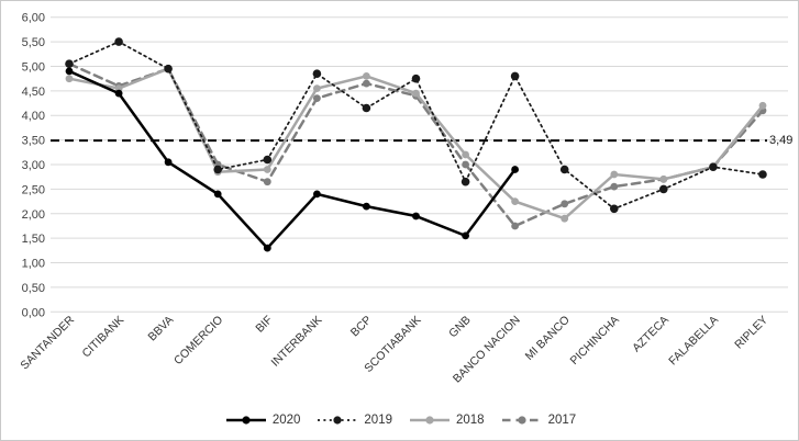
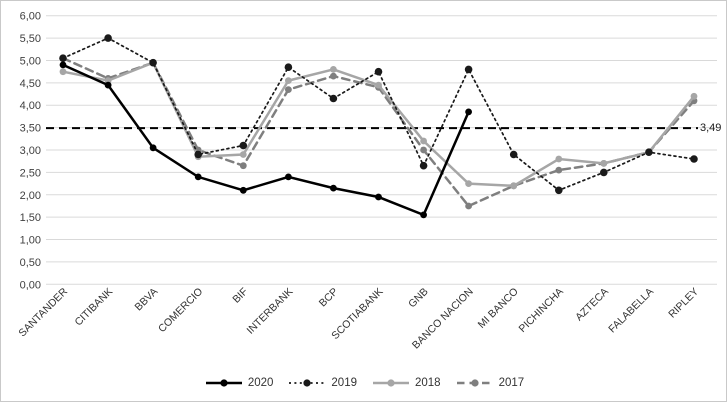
2020/BIF: 1,3 -> 2,1
2020/BANCO NACION: 2,9 -> 3,9
2018/MI BANCO: 1,9 -> 2,2
